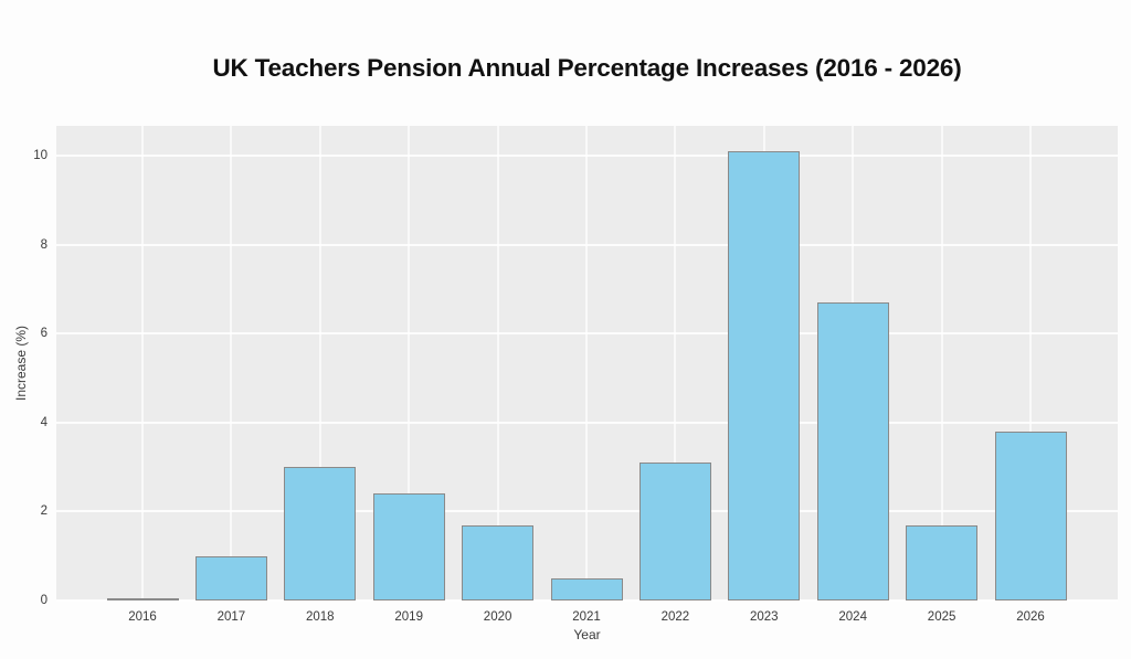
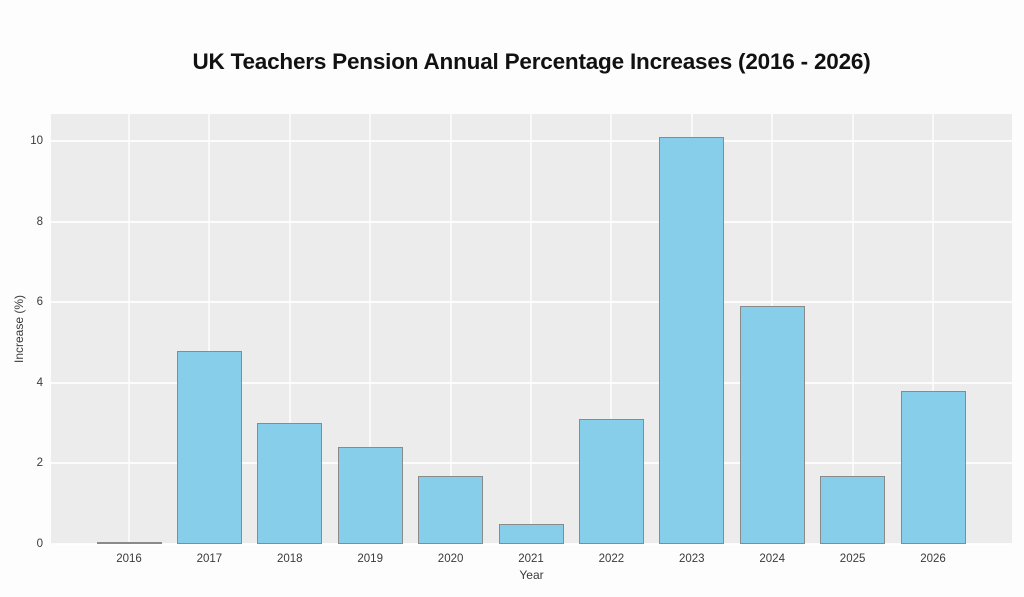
2017: 1.0 -> 4.8
2024: 6.7 -> 5.9
